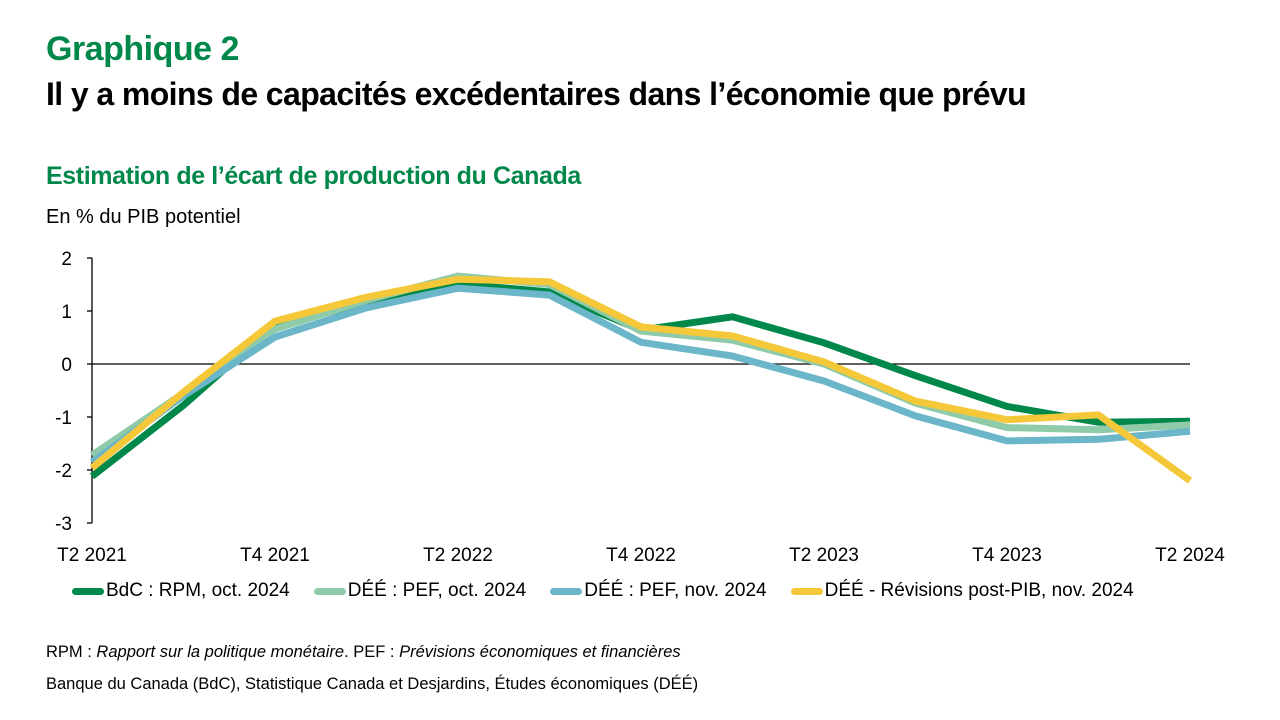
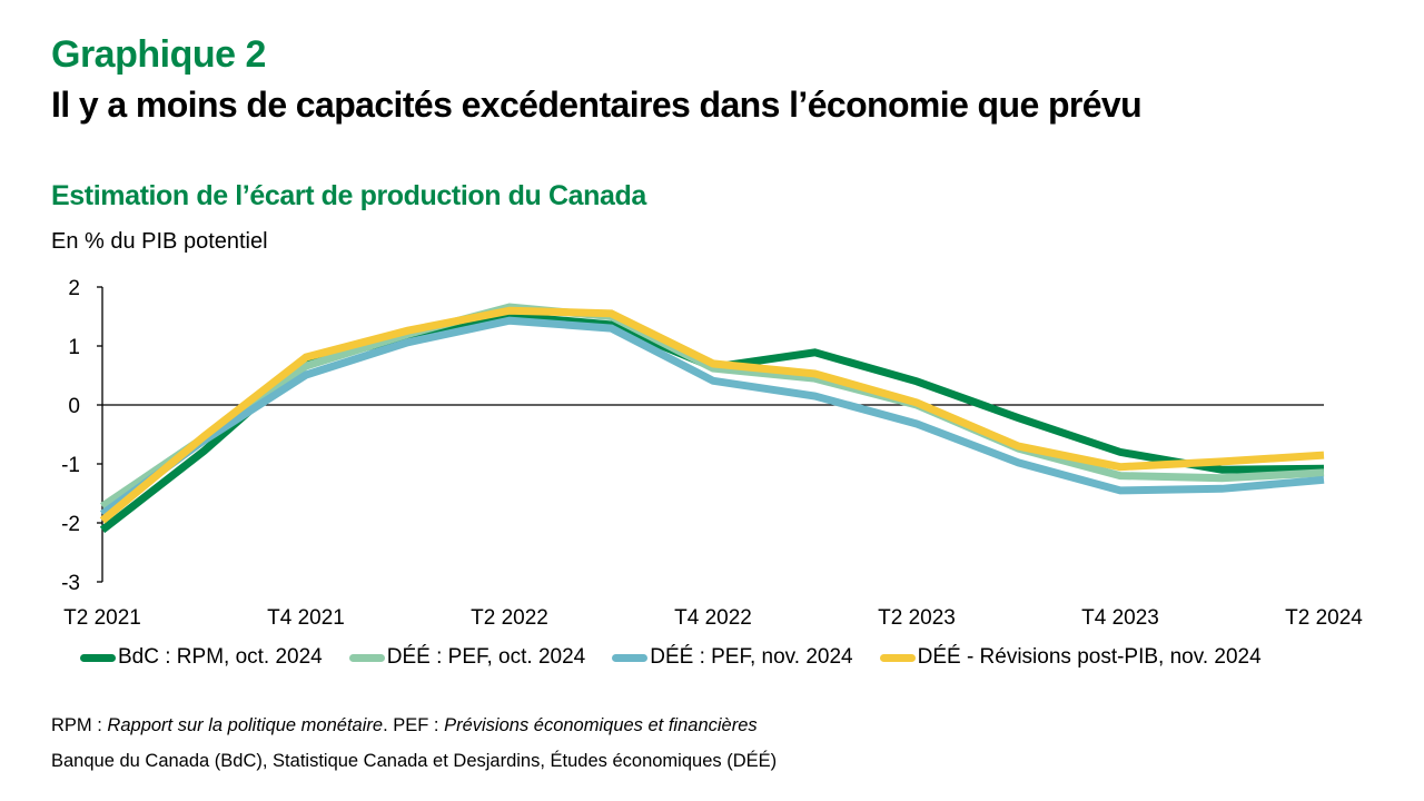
DÉÉ - Révisions post-PIB, nov. 2024/T2 2024: -2.2 -> -0.8
